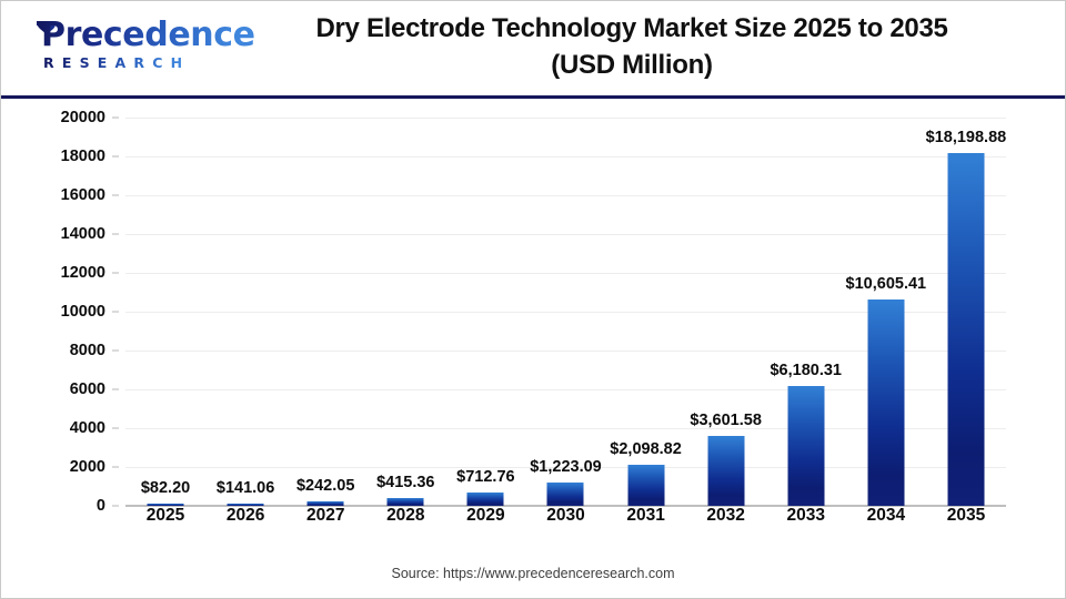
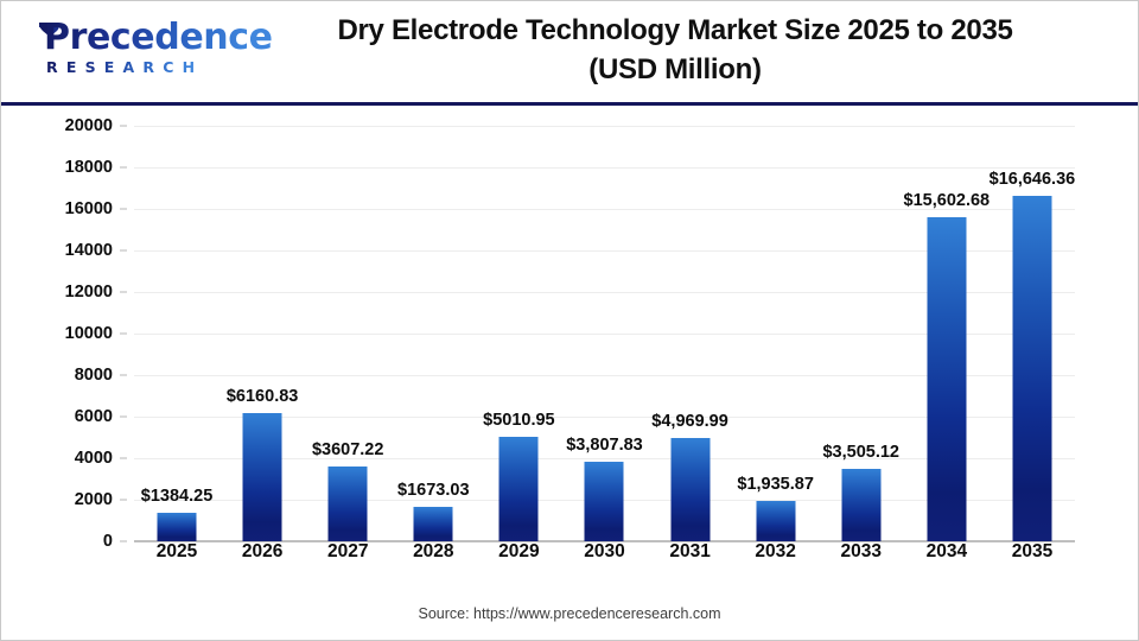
2025: $82.20 -> $1384.25
2026: $141.06 -> $6160.83
2027: $242.05 -> $3607.22
2028: $415.36 -> $1673.03
2029: $712.76 -> $5010.95
2030: $1,223.09 -> $3,807.83
2031: $2,098.82 -> $4,969.99
2032: $3,601.58 -> $1,935.87
2033: $6,180.31 -> $3,505.12
2034: $10,605.41 -> $15,602.68
2035: $18,198.88 -> $16,646.36
